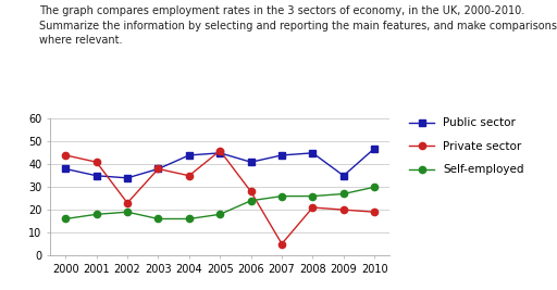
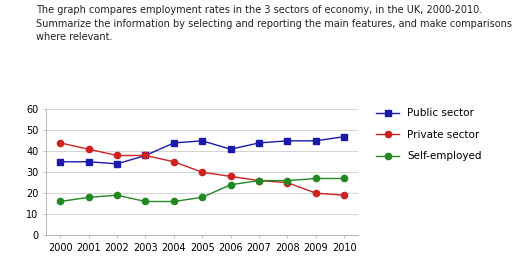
Public sector/2000: 38 -> 35
Private sector/2002: 23 -> 38
Private sector/2005: 46 -> 30
Private sector/2007: 5 -> 26
Private sector/2008: 21 -> 25
Public sector/2009: 35 -> 45
Self-employed/2010: 30 -> 27
